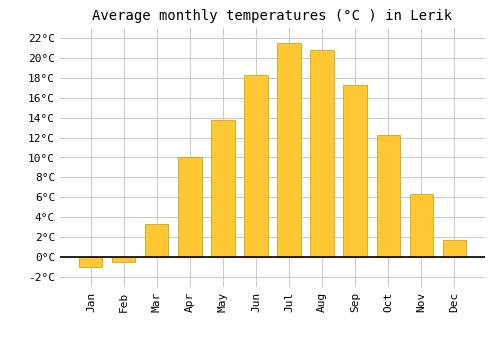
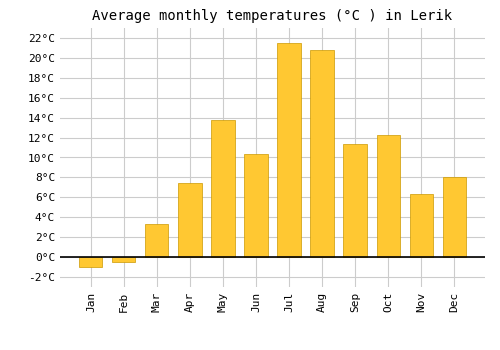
Apr: 10.0°C -> 7.4°C
Jun: 18.3°C -> 10.4°C
Sep: 17.3°C -> 11.4°C
Dec: 1.7°C -> 8.0°C
